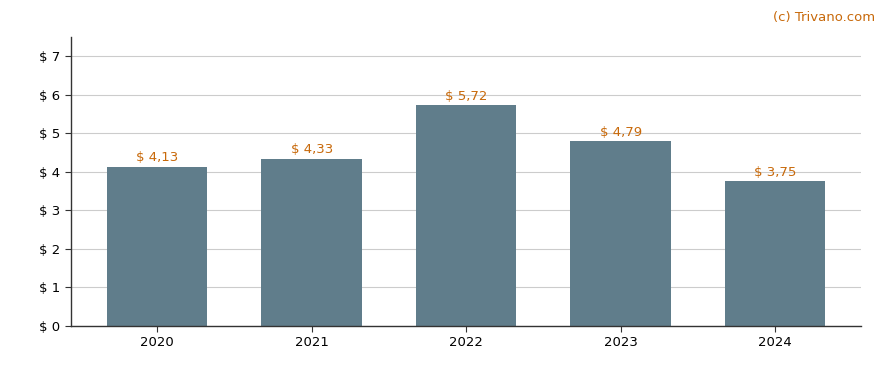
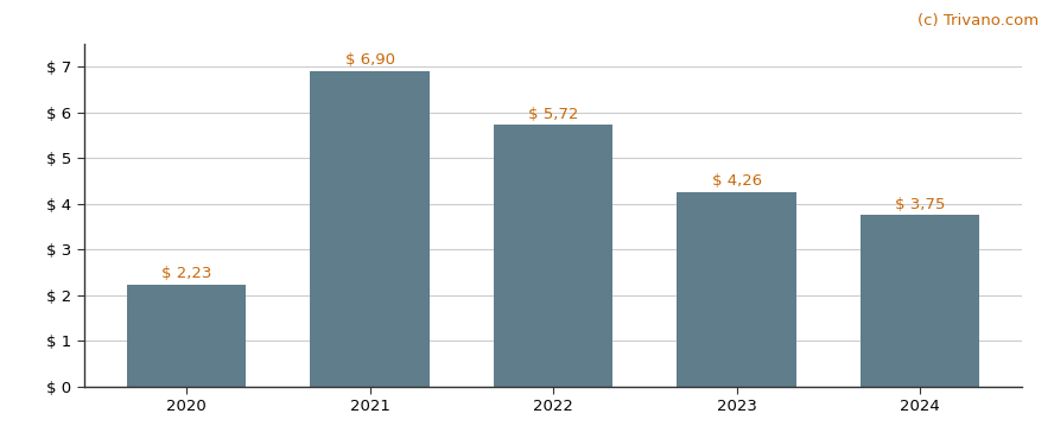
2020: 4,13 -> 2,23
2021: 4,33 -> 6,90
2023: 4,79 -> 4,26
